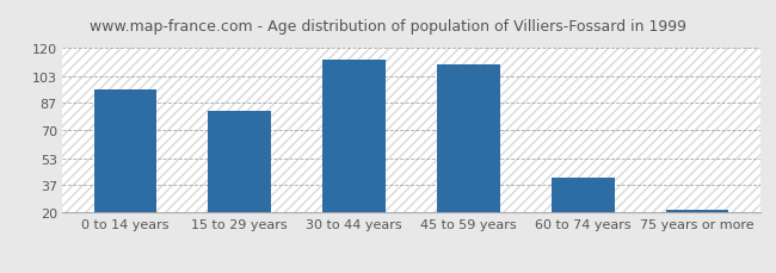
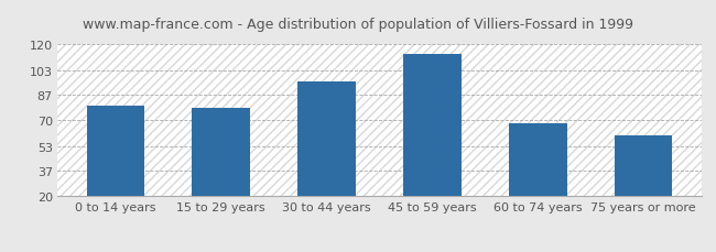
0 to 14 years: 95 -> 80
15 to 29 years: 82 -> 78
30 to 44 years: 113 -> 96
45 to 59 years: 110 -> 114
60 to 74 years: 41 -> 68
75 years or more: 22 -> 60
